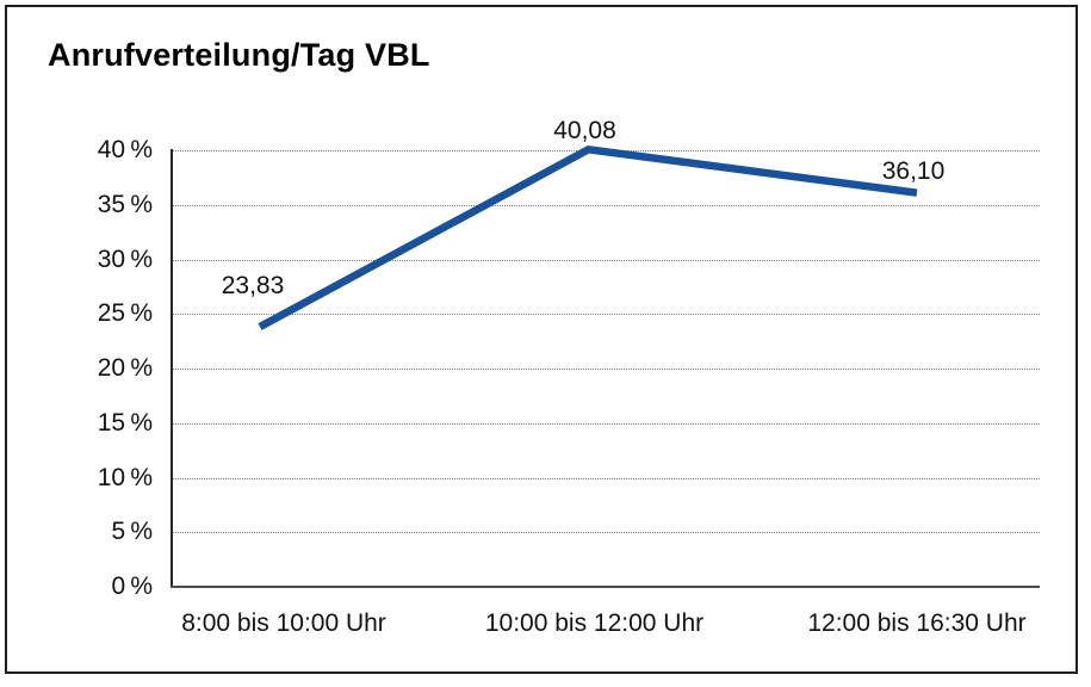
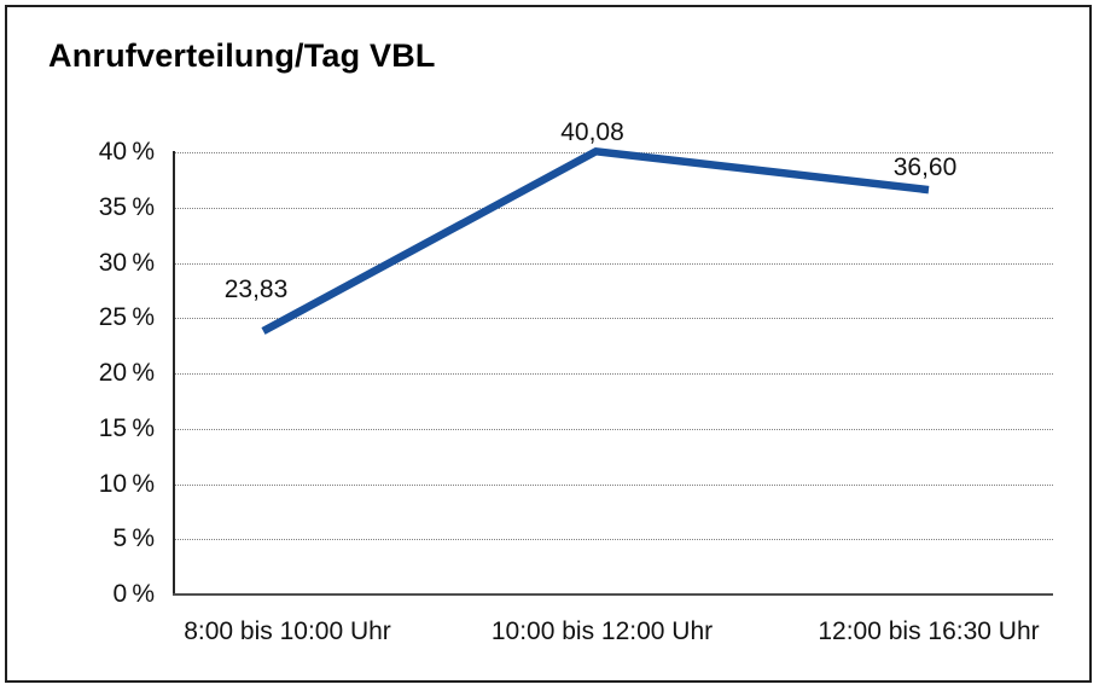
12:00 bis 16:30 Uhr: 36,10 -> 36,60
